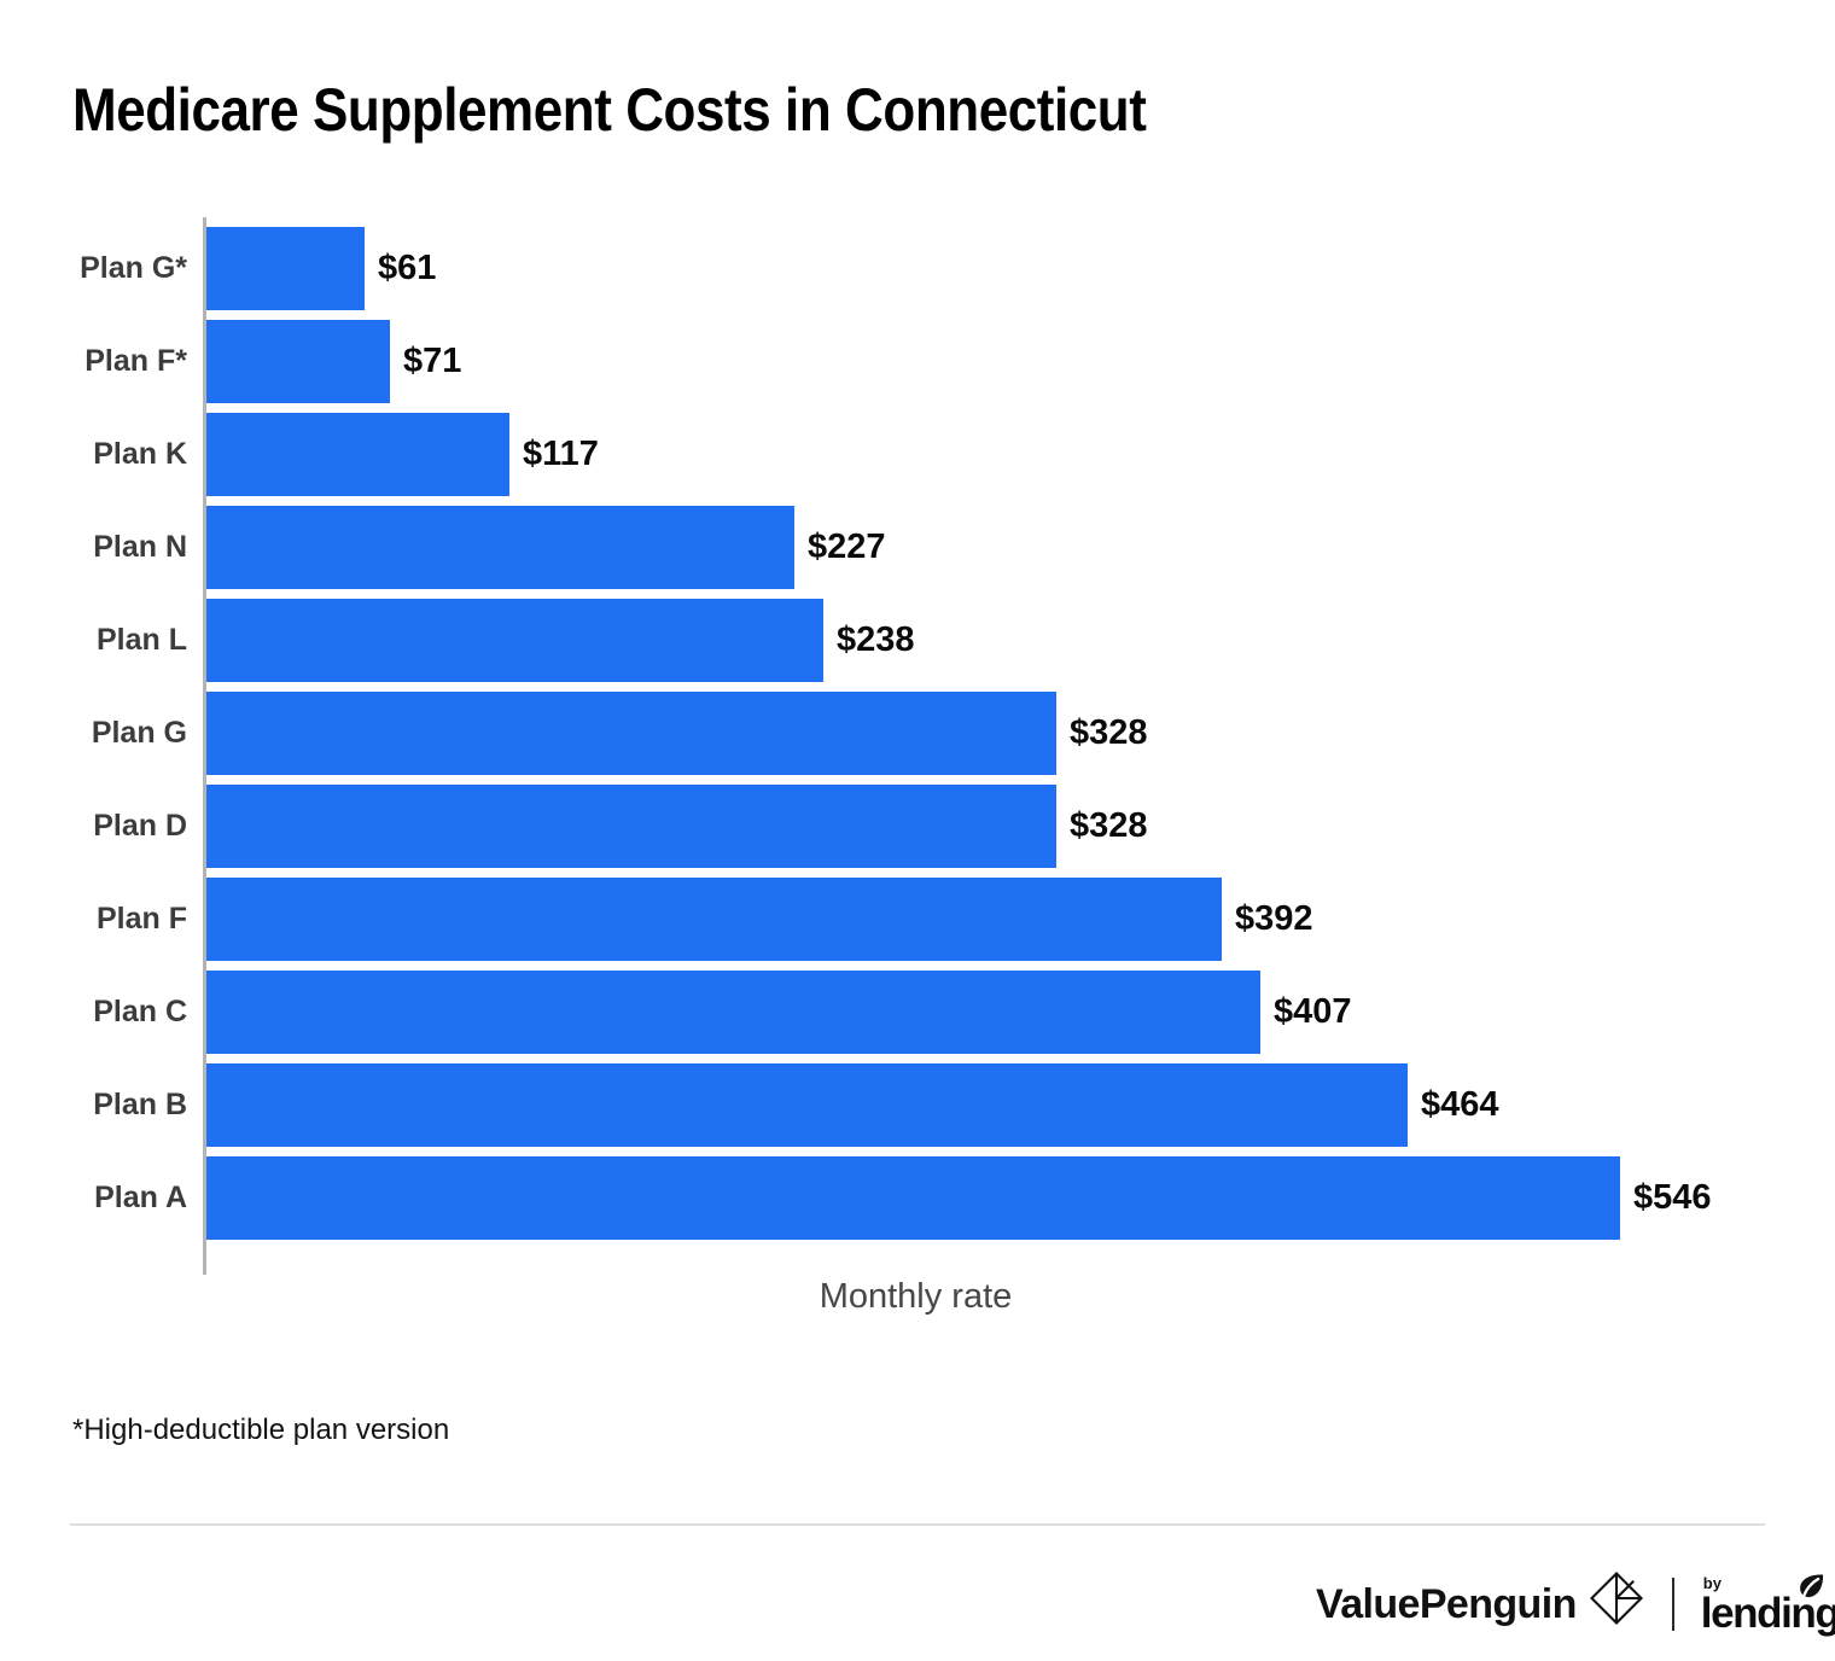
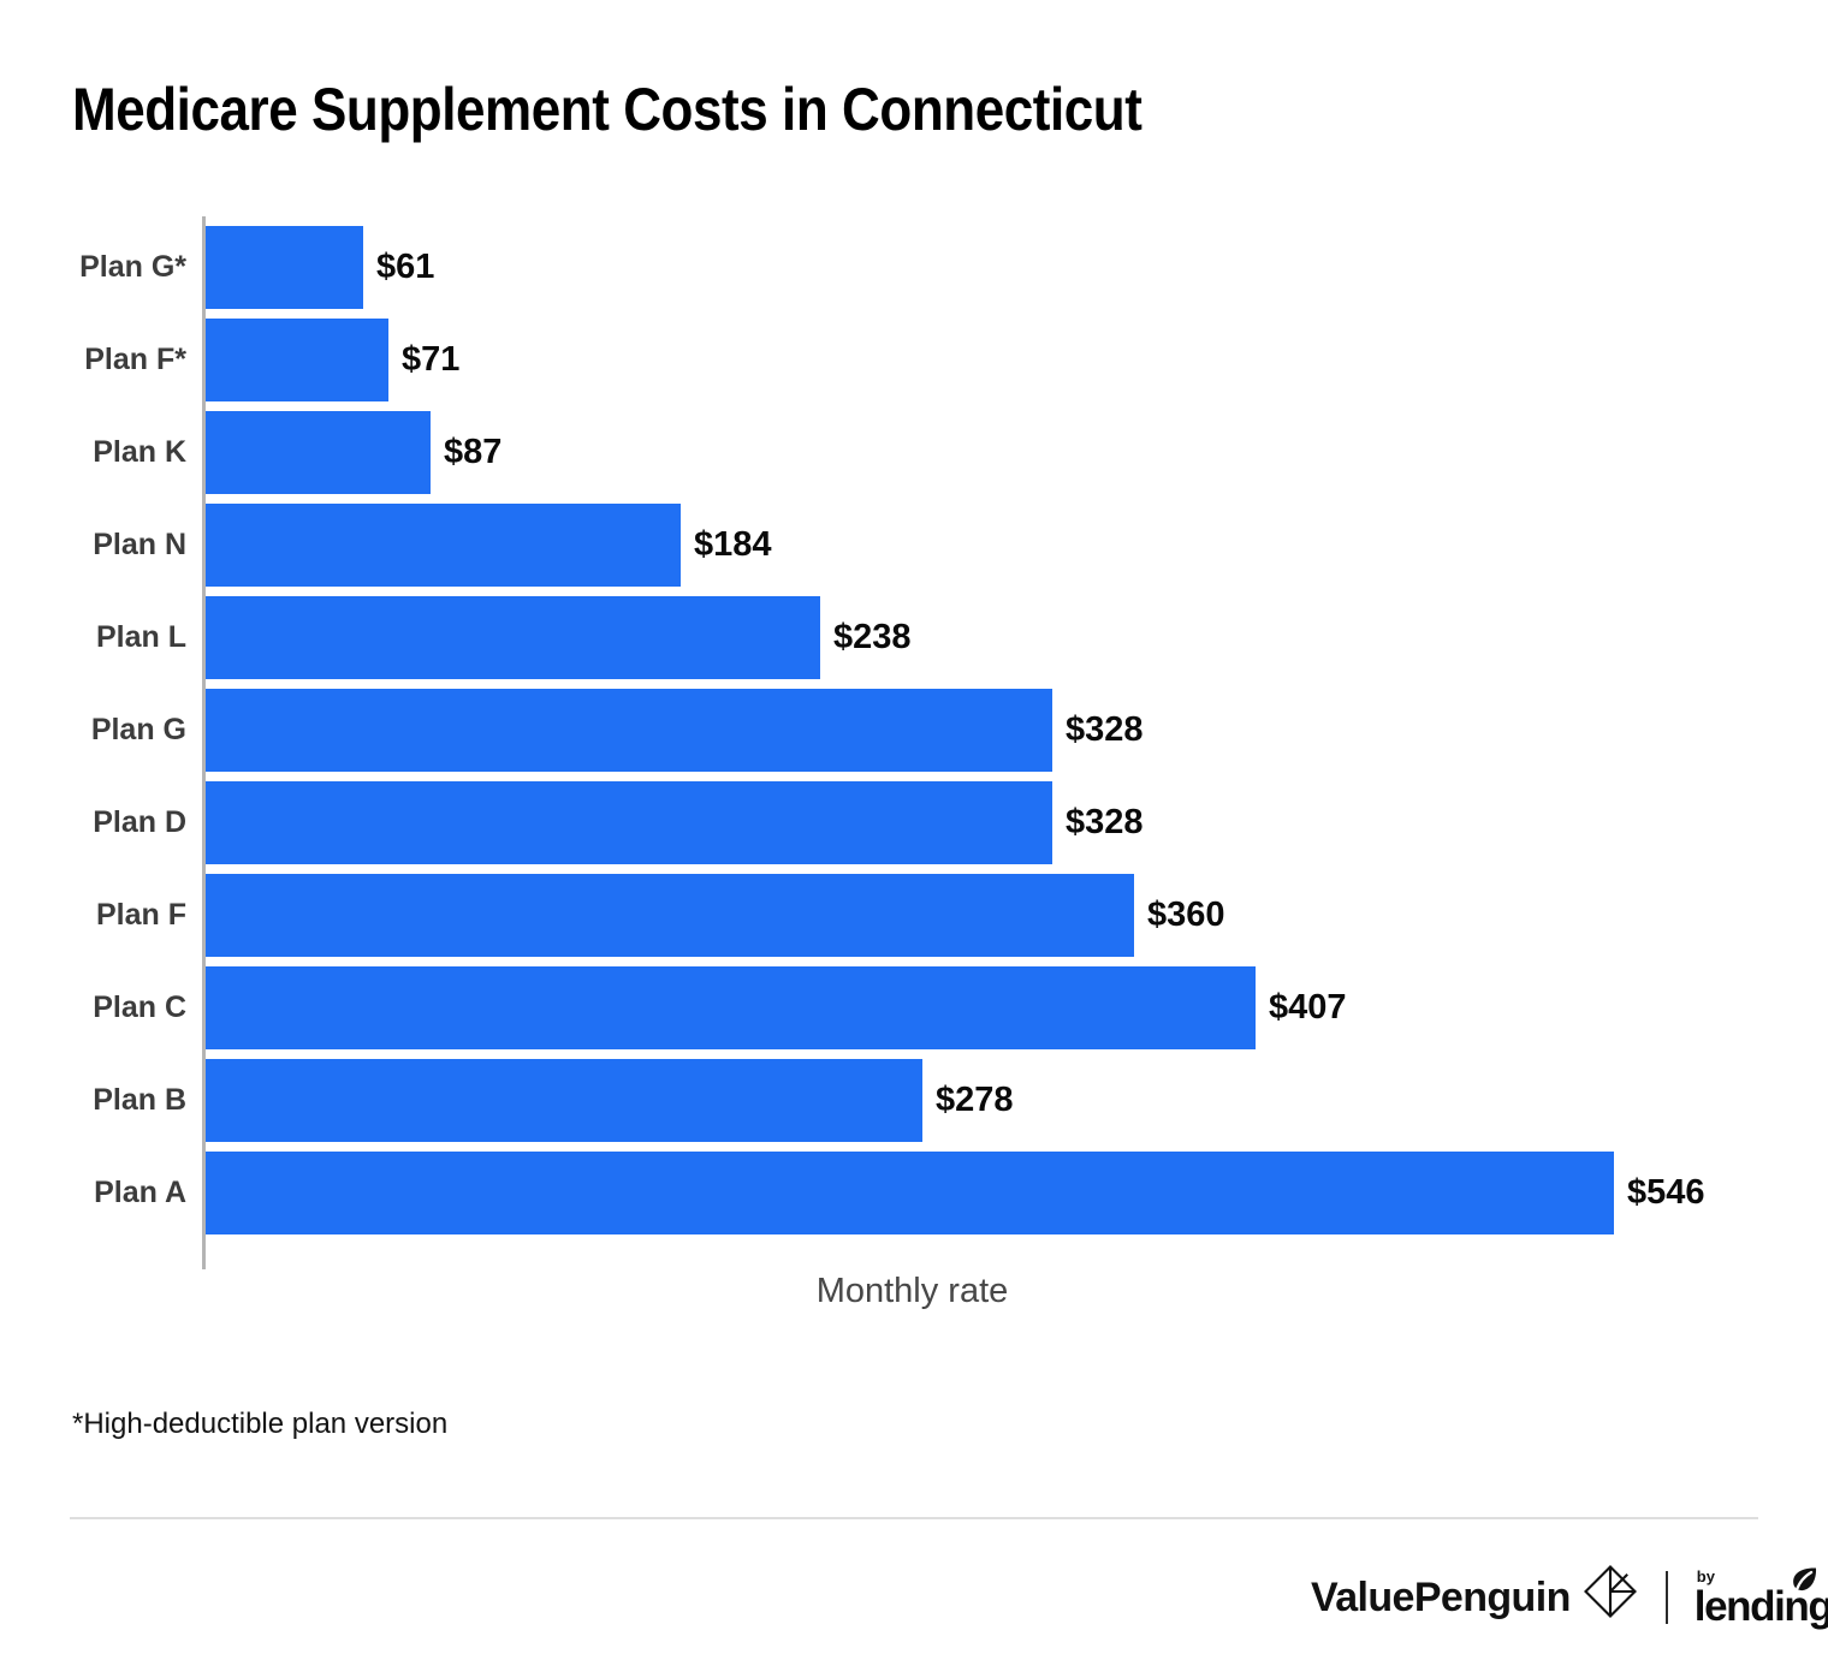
Plan K: $117 -> $87
Plan N: $227 -> $184
Plan F: $392 -> $360
Plan B: $464 -> $278
